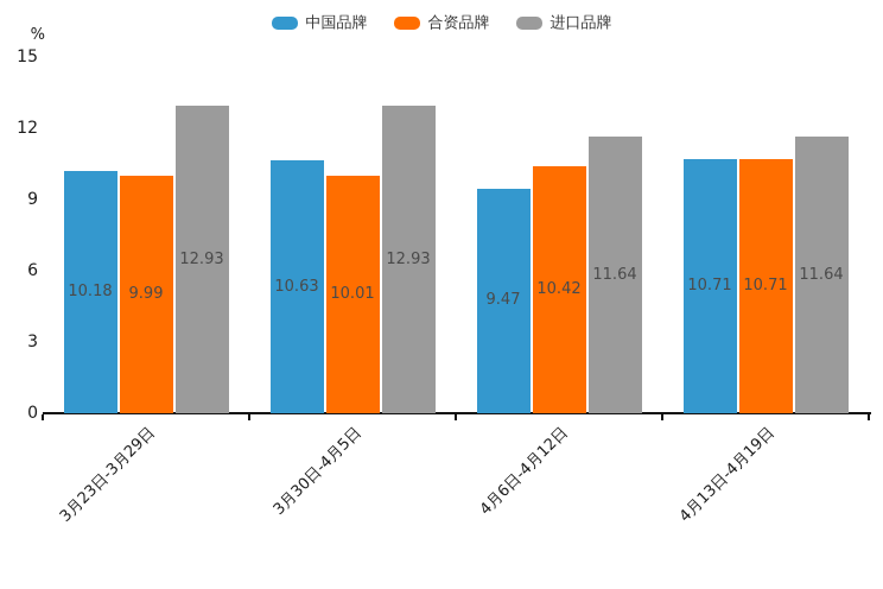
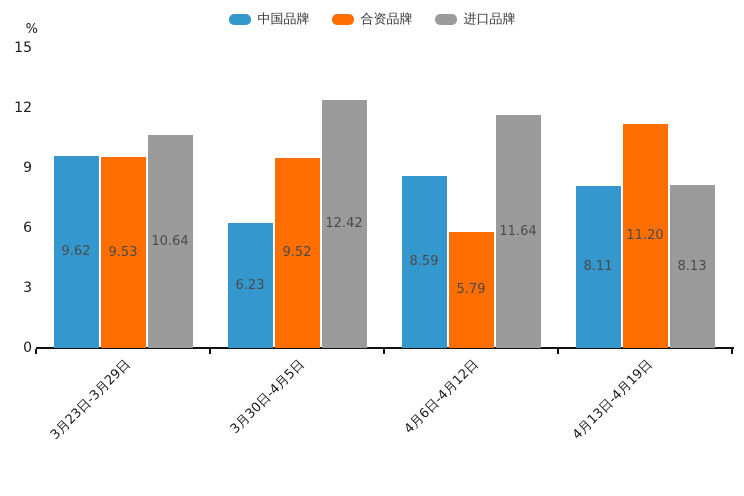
中国品牌/3月23日-3月29日: 10.18 -> 9.62
合资品牌/3月23日-3月29日: 9.99 -> 9.53
进口品牌/3月23日-3月29日: 12.93 -> 10.64
中国品牌/3月30日-4月5日: 10.63 -> 6.23
合资品牌/3月30日-4月5日: 10.01 -> 9.52
进口品牌/3月30日-4月5日: 12.93 -> 12.42
中国品牌/4月6日-4月12日: 9.47 -> 8.59
合资品牌/4月6日-4月12日: 10.42 -> 5.79
中国品牌/4月13日-4月19日: 10.71 -> 8.11
合资品牌/4月13日-4月19日: 10.71 -> 11.20
进口品牌/4月13日-4月19日: 11.64 -> 8.13
